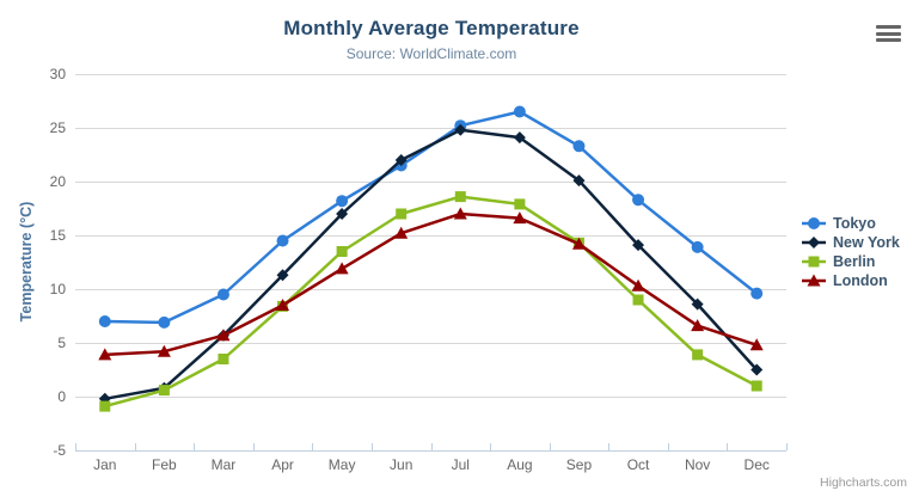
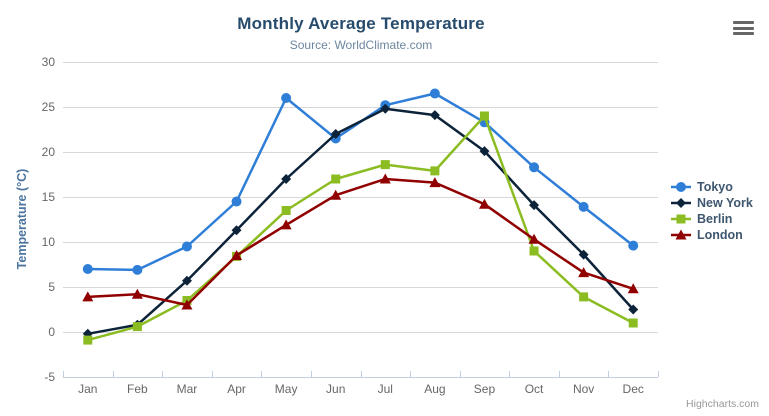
London/Mar: 6 -> 3
Tokyo/May: 18 -> 26
Berlin/Sep: 14 -> 24
